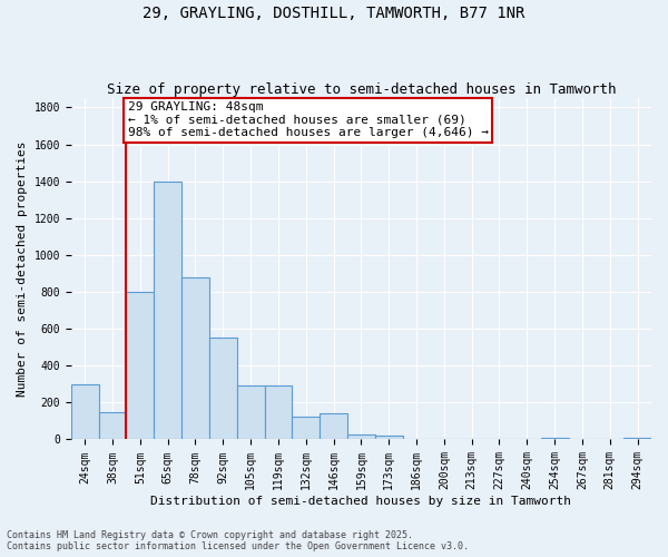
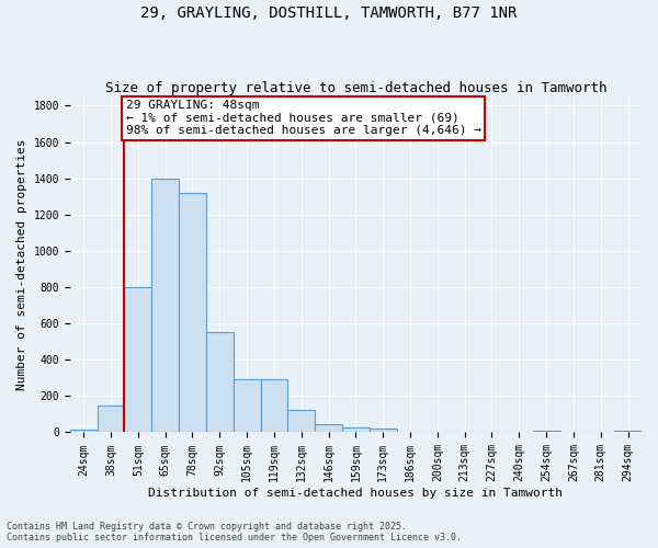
24sqm: 300 -> 20
78sqm: 880 -> 1320
146sqm: 140 -> 40
